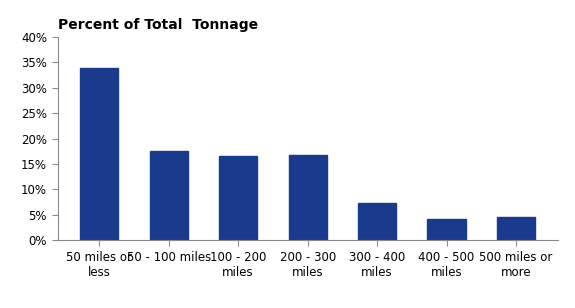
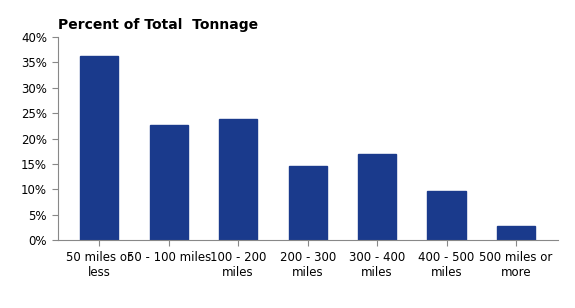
50 miles or less: 33.8% -> 36.2%
50 - 100 miles: 17.5% -> 22.6%
100 - 200 miles: 16.5% -> 23.8%
200 - 300 miles: 16.8% -> 14.6%
300 - 400 miles: 7.4% -> 17.0%
400 - 500 miles: 4.1% -> 9.6%
500 miles or more: 4.6% -> 2.8%
